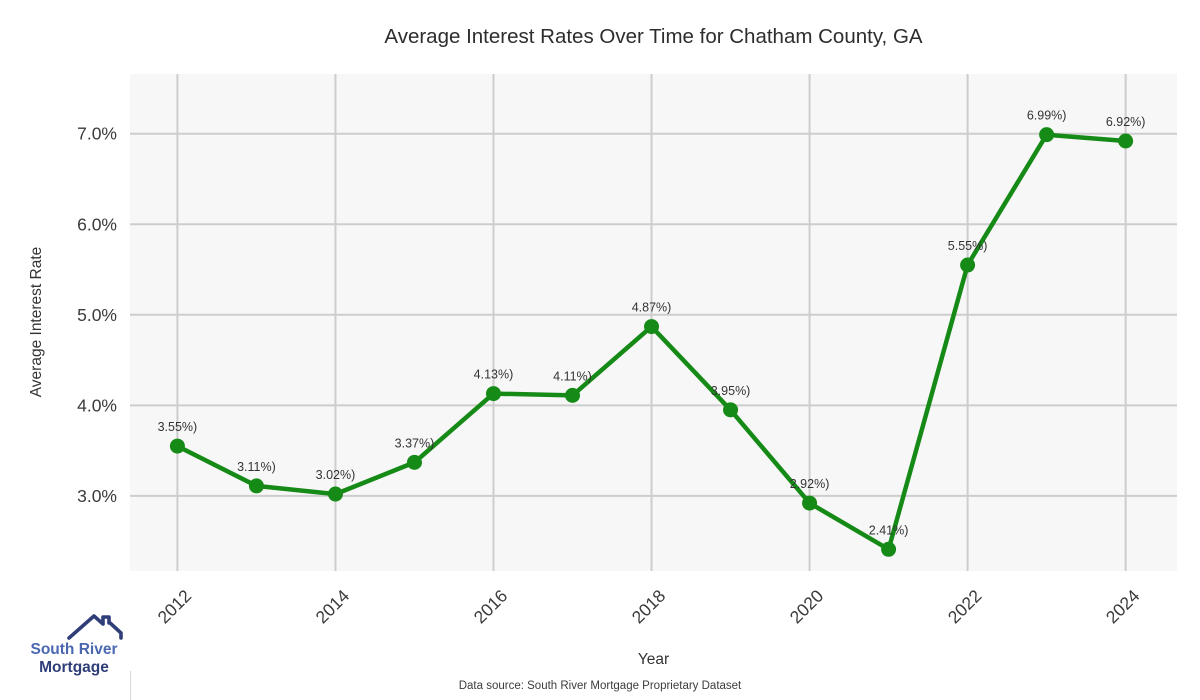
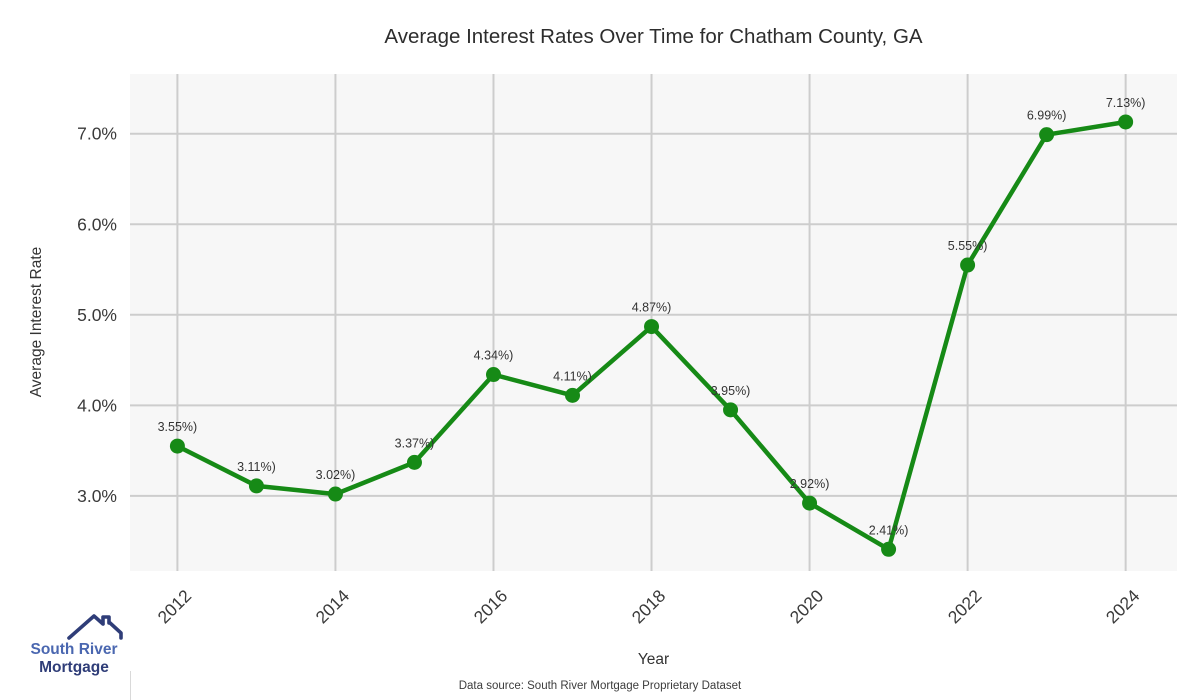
2016: 4.13% -> 4.34%
2024: 6.92% -> 7.13%
